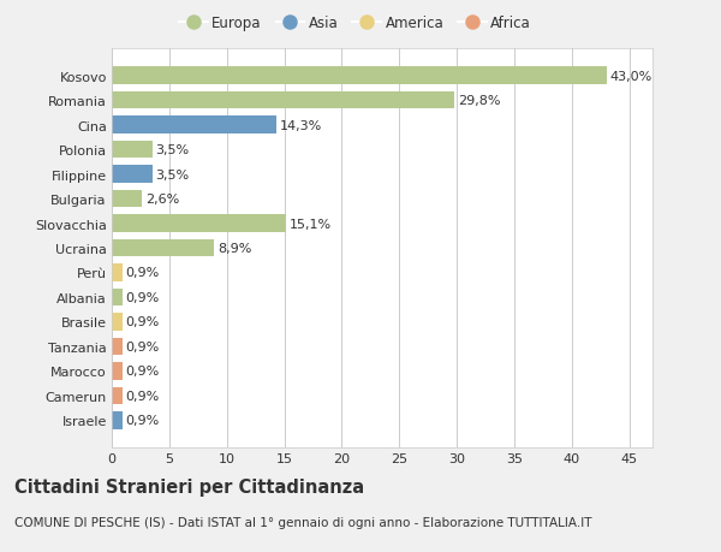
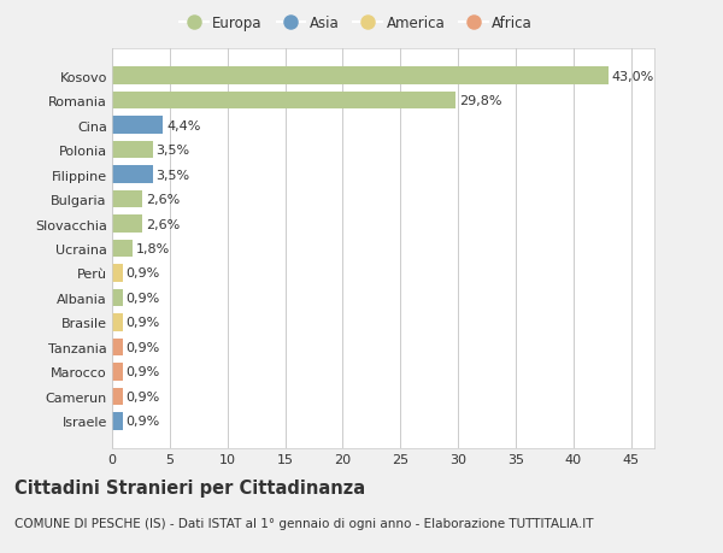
Cina: 14,3% -> 4,4%
Slovacchia: 15,1% -> 2,6%
Ucraina: 8,9% -> 1,8%
